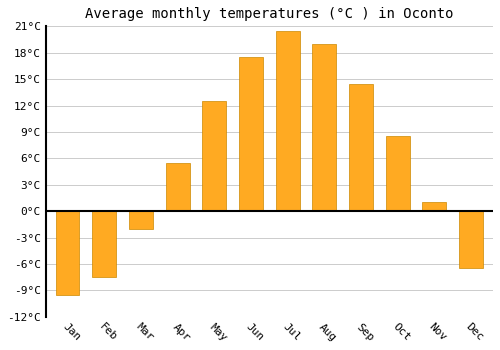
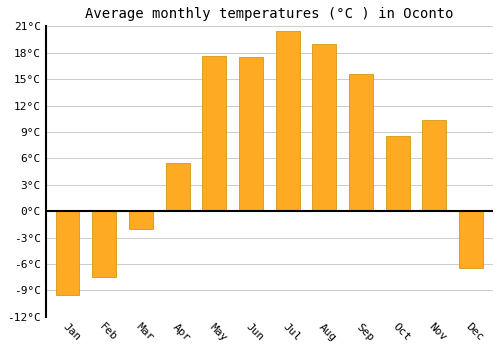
May: 12.5°C -> 17.6°C
Sep: 14.5°C -> 15.6°C
Nov: 1.0°C -> 10.4°C
